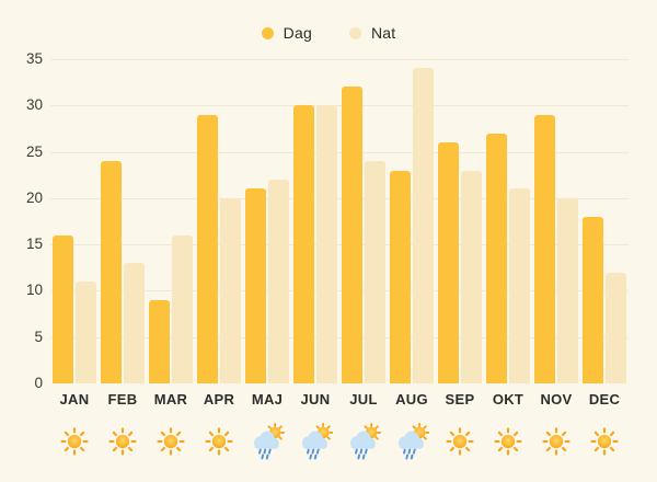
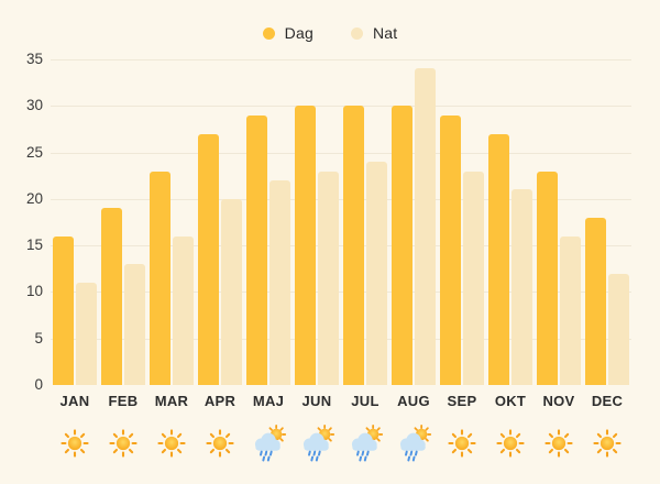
Dag/FEB: 24 -> 19
Dag/MAR: 9 -> 23
Dag/APR: 29 -> 27
Dag/MAJ: 21 -> 29
Nat/JUN: 30 -> 23
Dag/JUL: 32 -> 30
Dag/AUG: 23 -> 30
Dag/SEP: 26 -> 29
Dag/NOV: 29 -> 23
Nat/NOV: 20 -> 16
